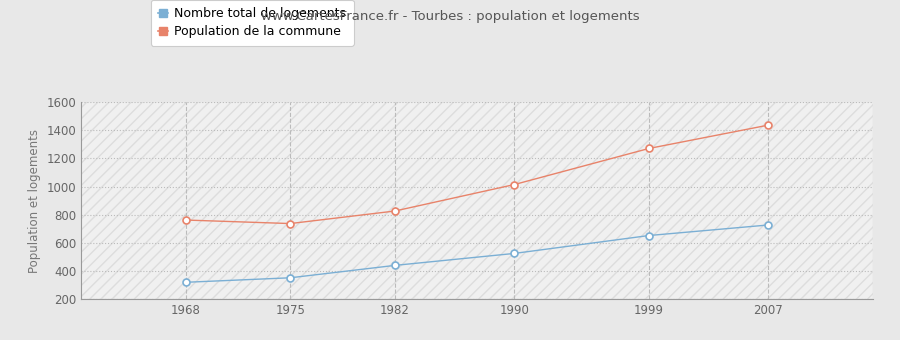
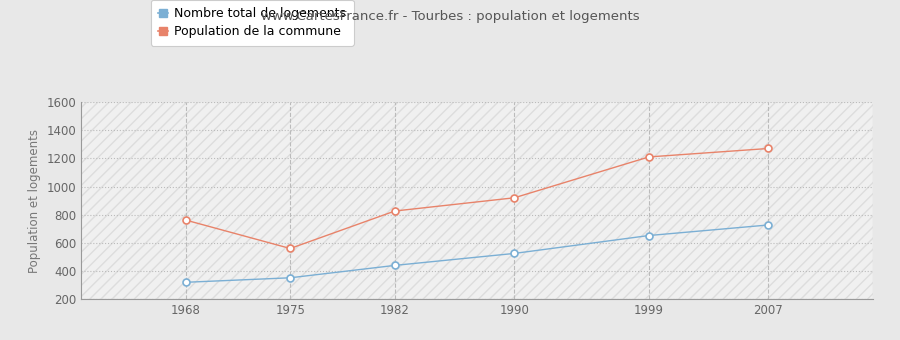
Population de la commune/1975: 740 -> 560
Population de la commune/1990: 1010 -> 920
Population de la commune/1999: 1270 -> 1210
Population de la commune/2007: 1440 -> 1270
